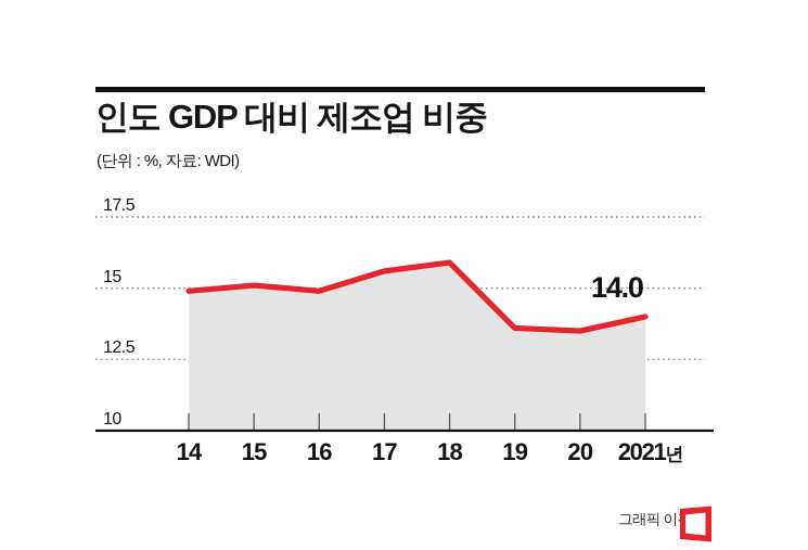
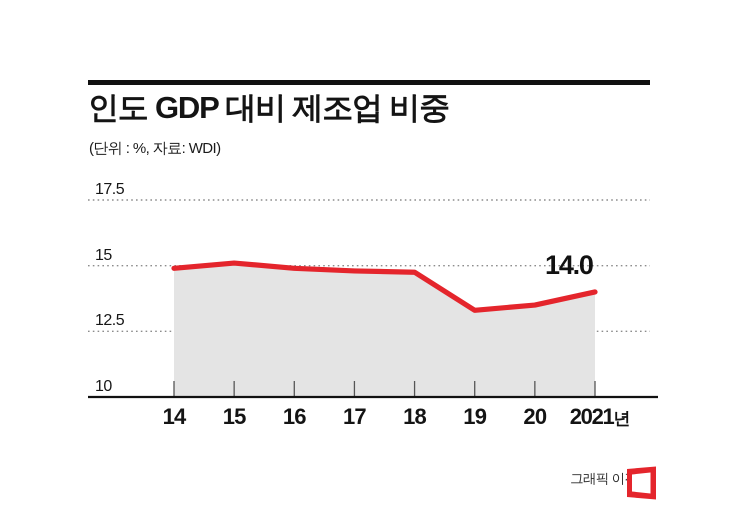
17: 15.6 -> 14.8
18: 15.9 -> 14.8
19: 13.6 -> 13.3
